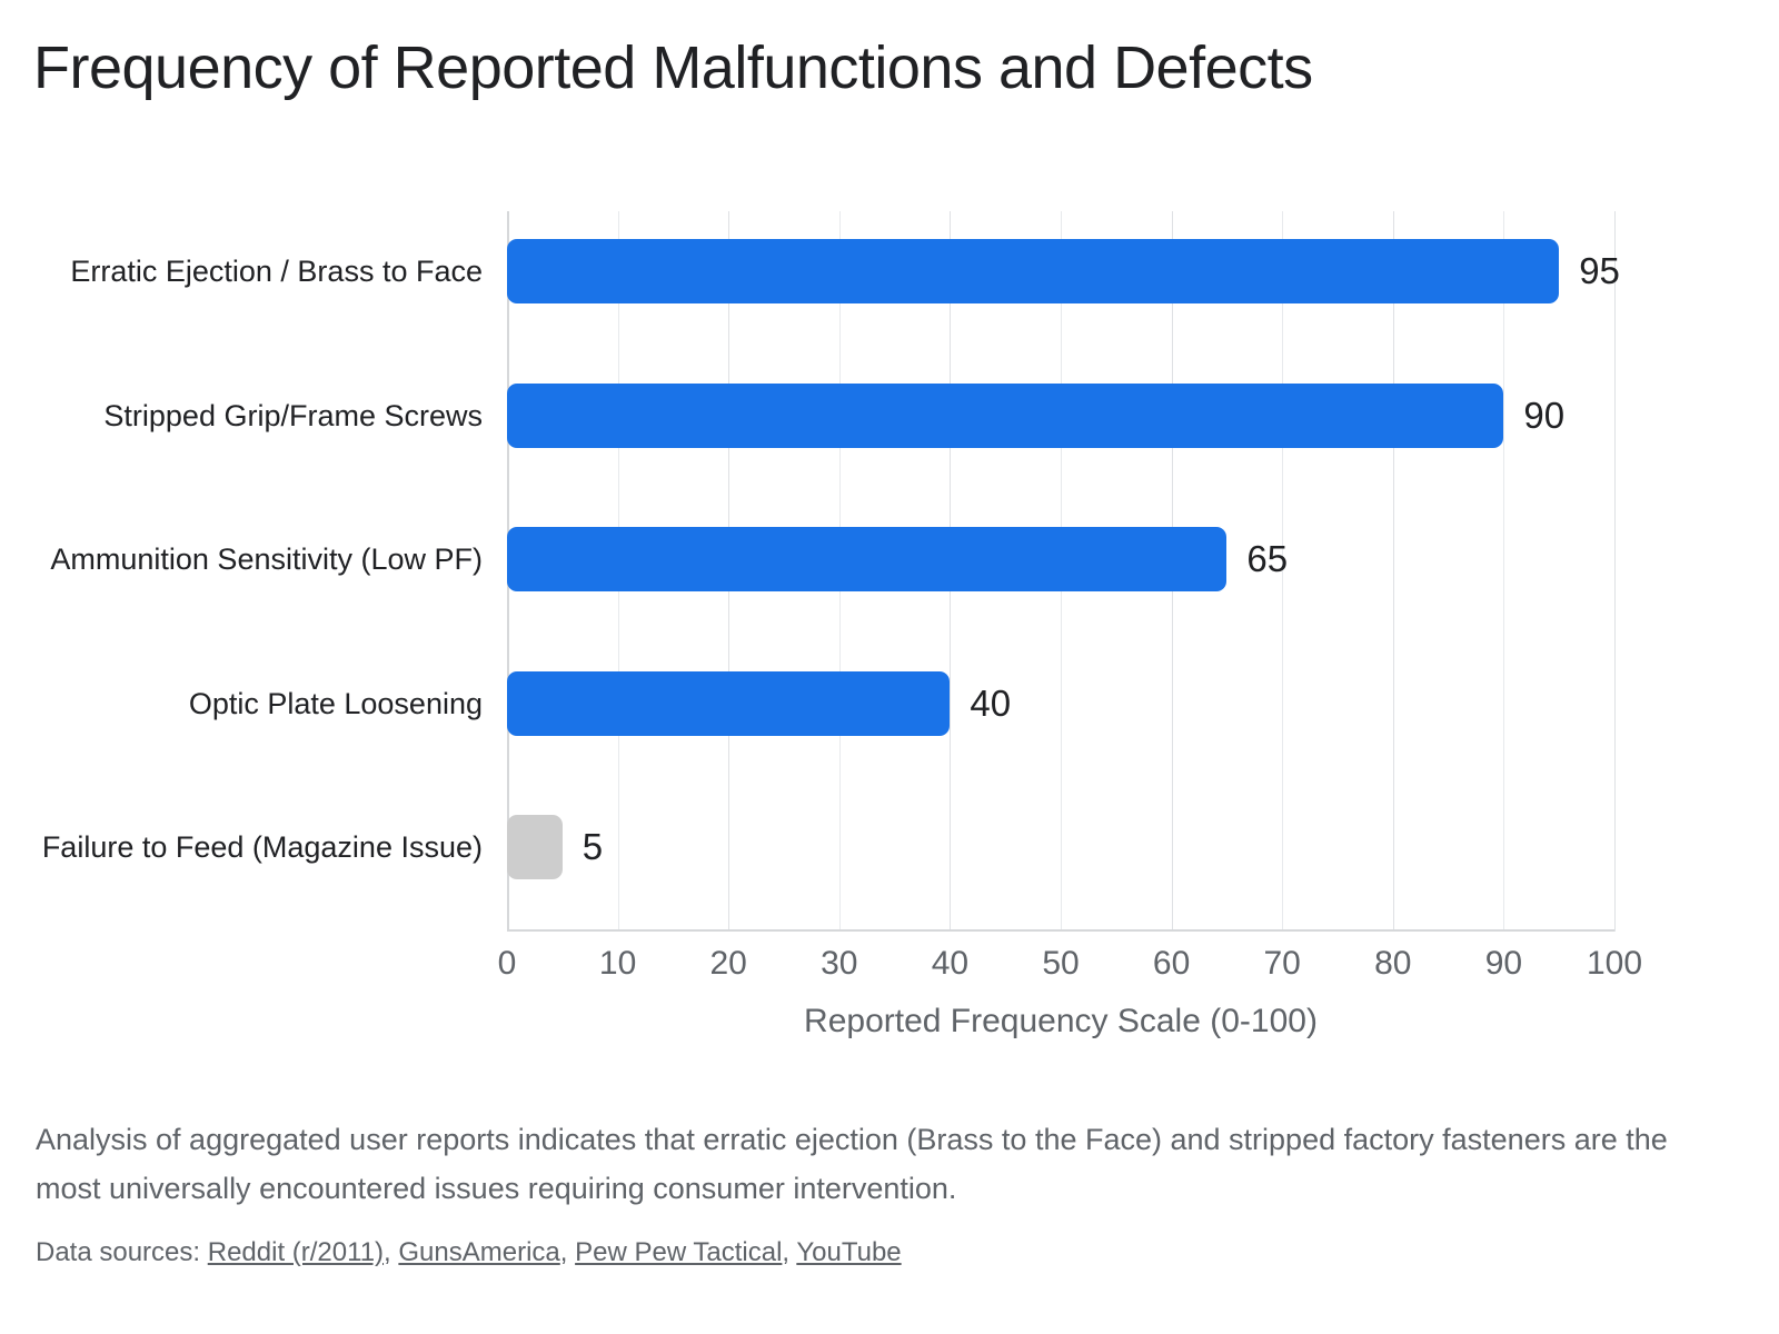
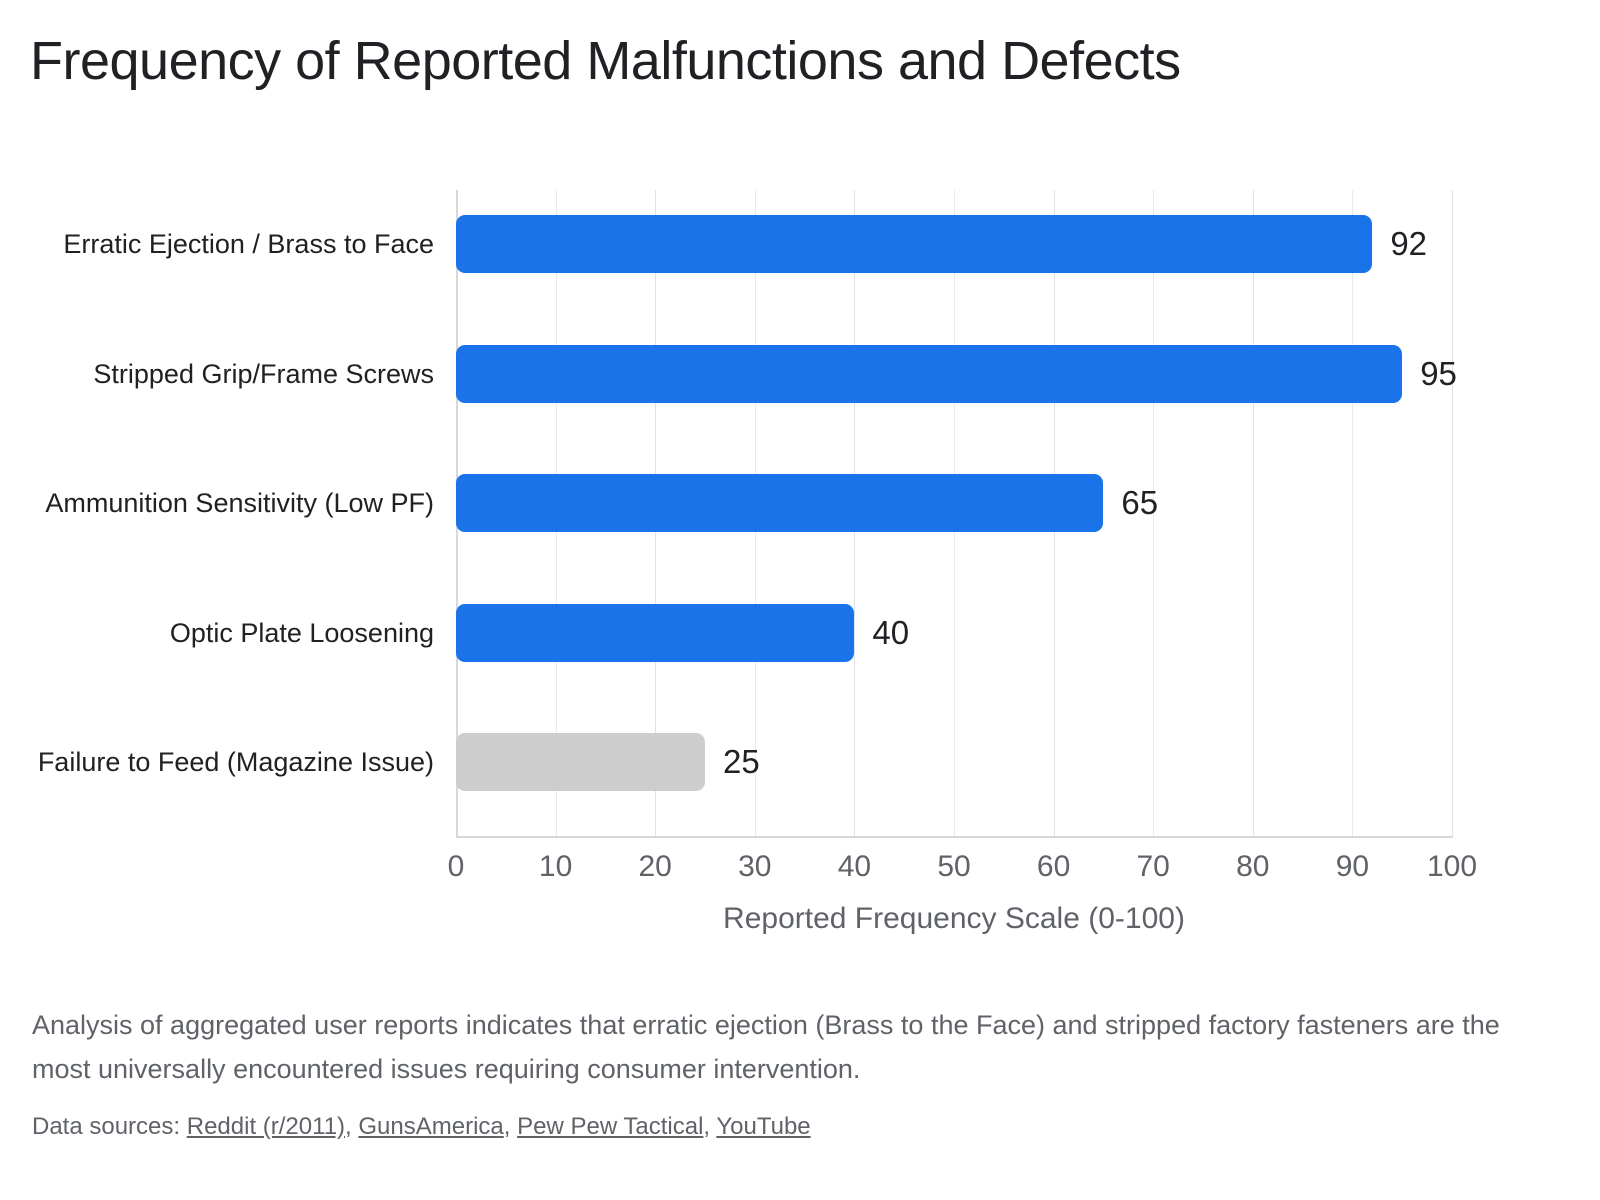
Erratic Ejection / Brass to Face: 95 -> 92
Stripped Grip/Frame Screws: 90 -> 95
Failure to Feed (Magazine Issue): 5 -> 25
